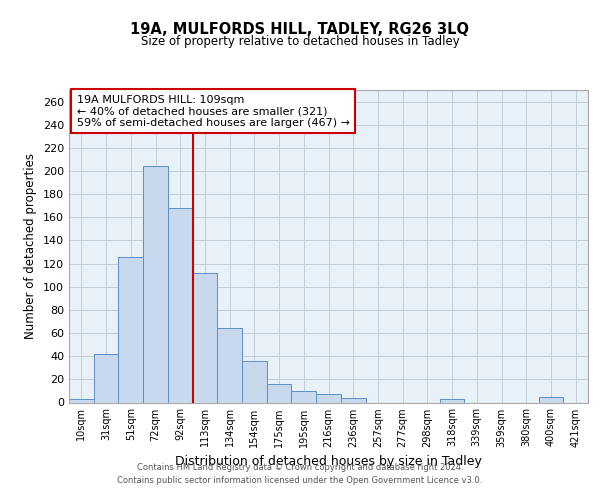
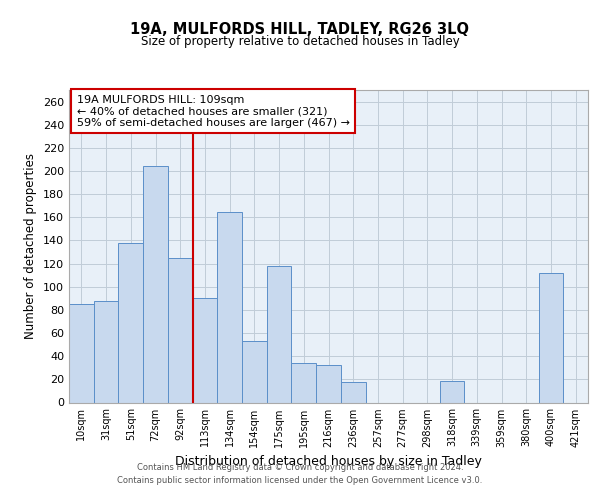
10sqm: 3 -> 85
31sqm: 42 -> 88
51sqm: 126 -> 138
92sqm: 168 -> 125
113sqm: 112 -> 90
134sqm: 64 -> 165
154sqm: 36 -> 53
175sqm: 16 -> 118
195sqm: 10 -> 34
216sqm: 7 -> 32
236sqm: 4 -> 18
318sqm: 3 -> 19
400sqm: 5 -> 112
